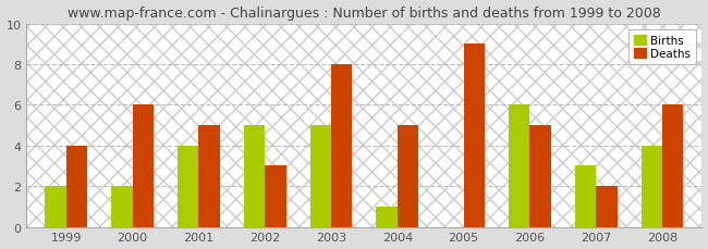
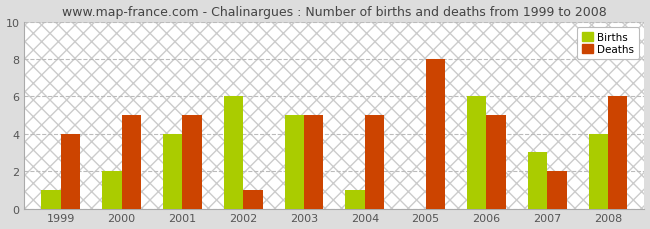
Births/1999: 2 -> 1
Deaths/2000: 6 -> 5
Births/2002: 5 -> 6
Deaths/2002: 3 -> 1
Deaths/2003: 8 -> 5
Deaths/2005: 9 -> 8
